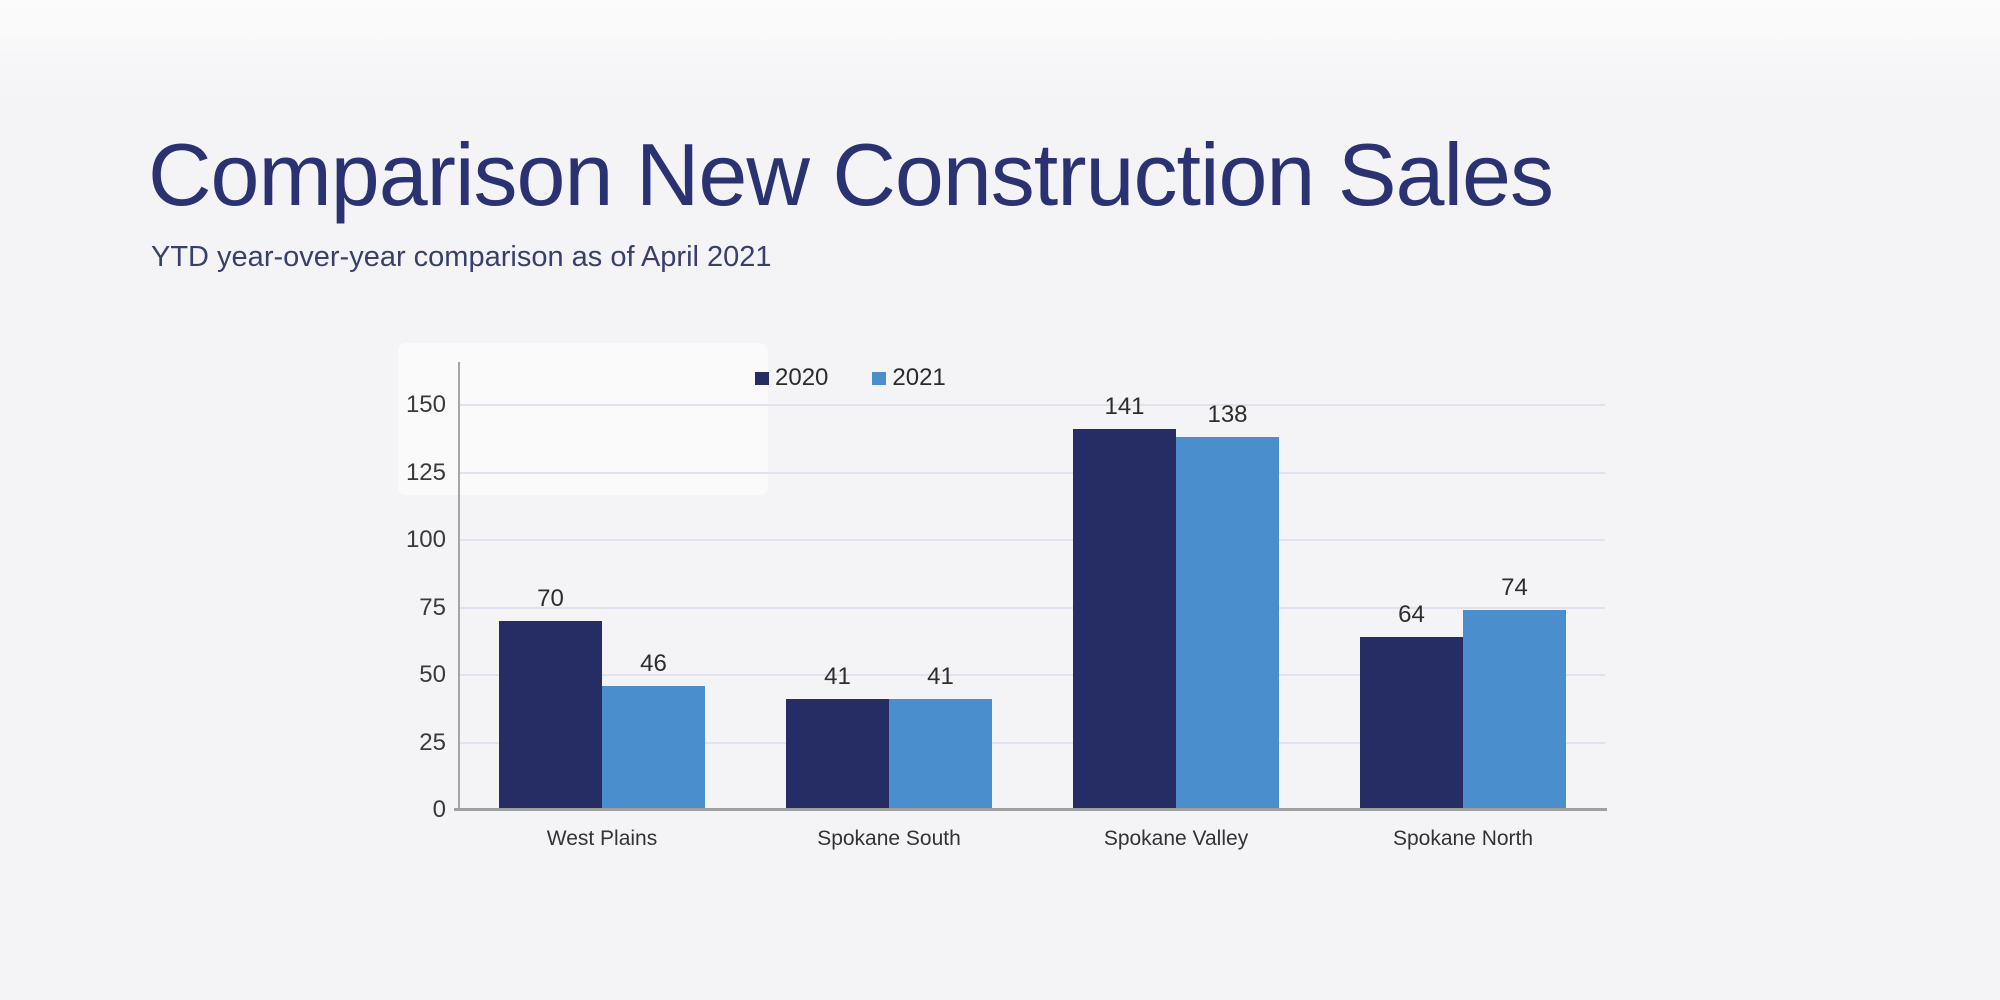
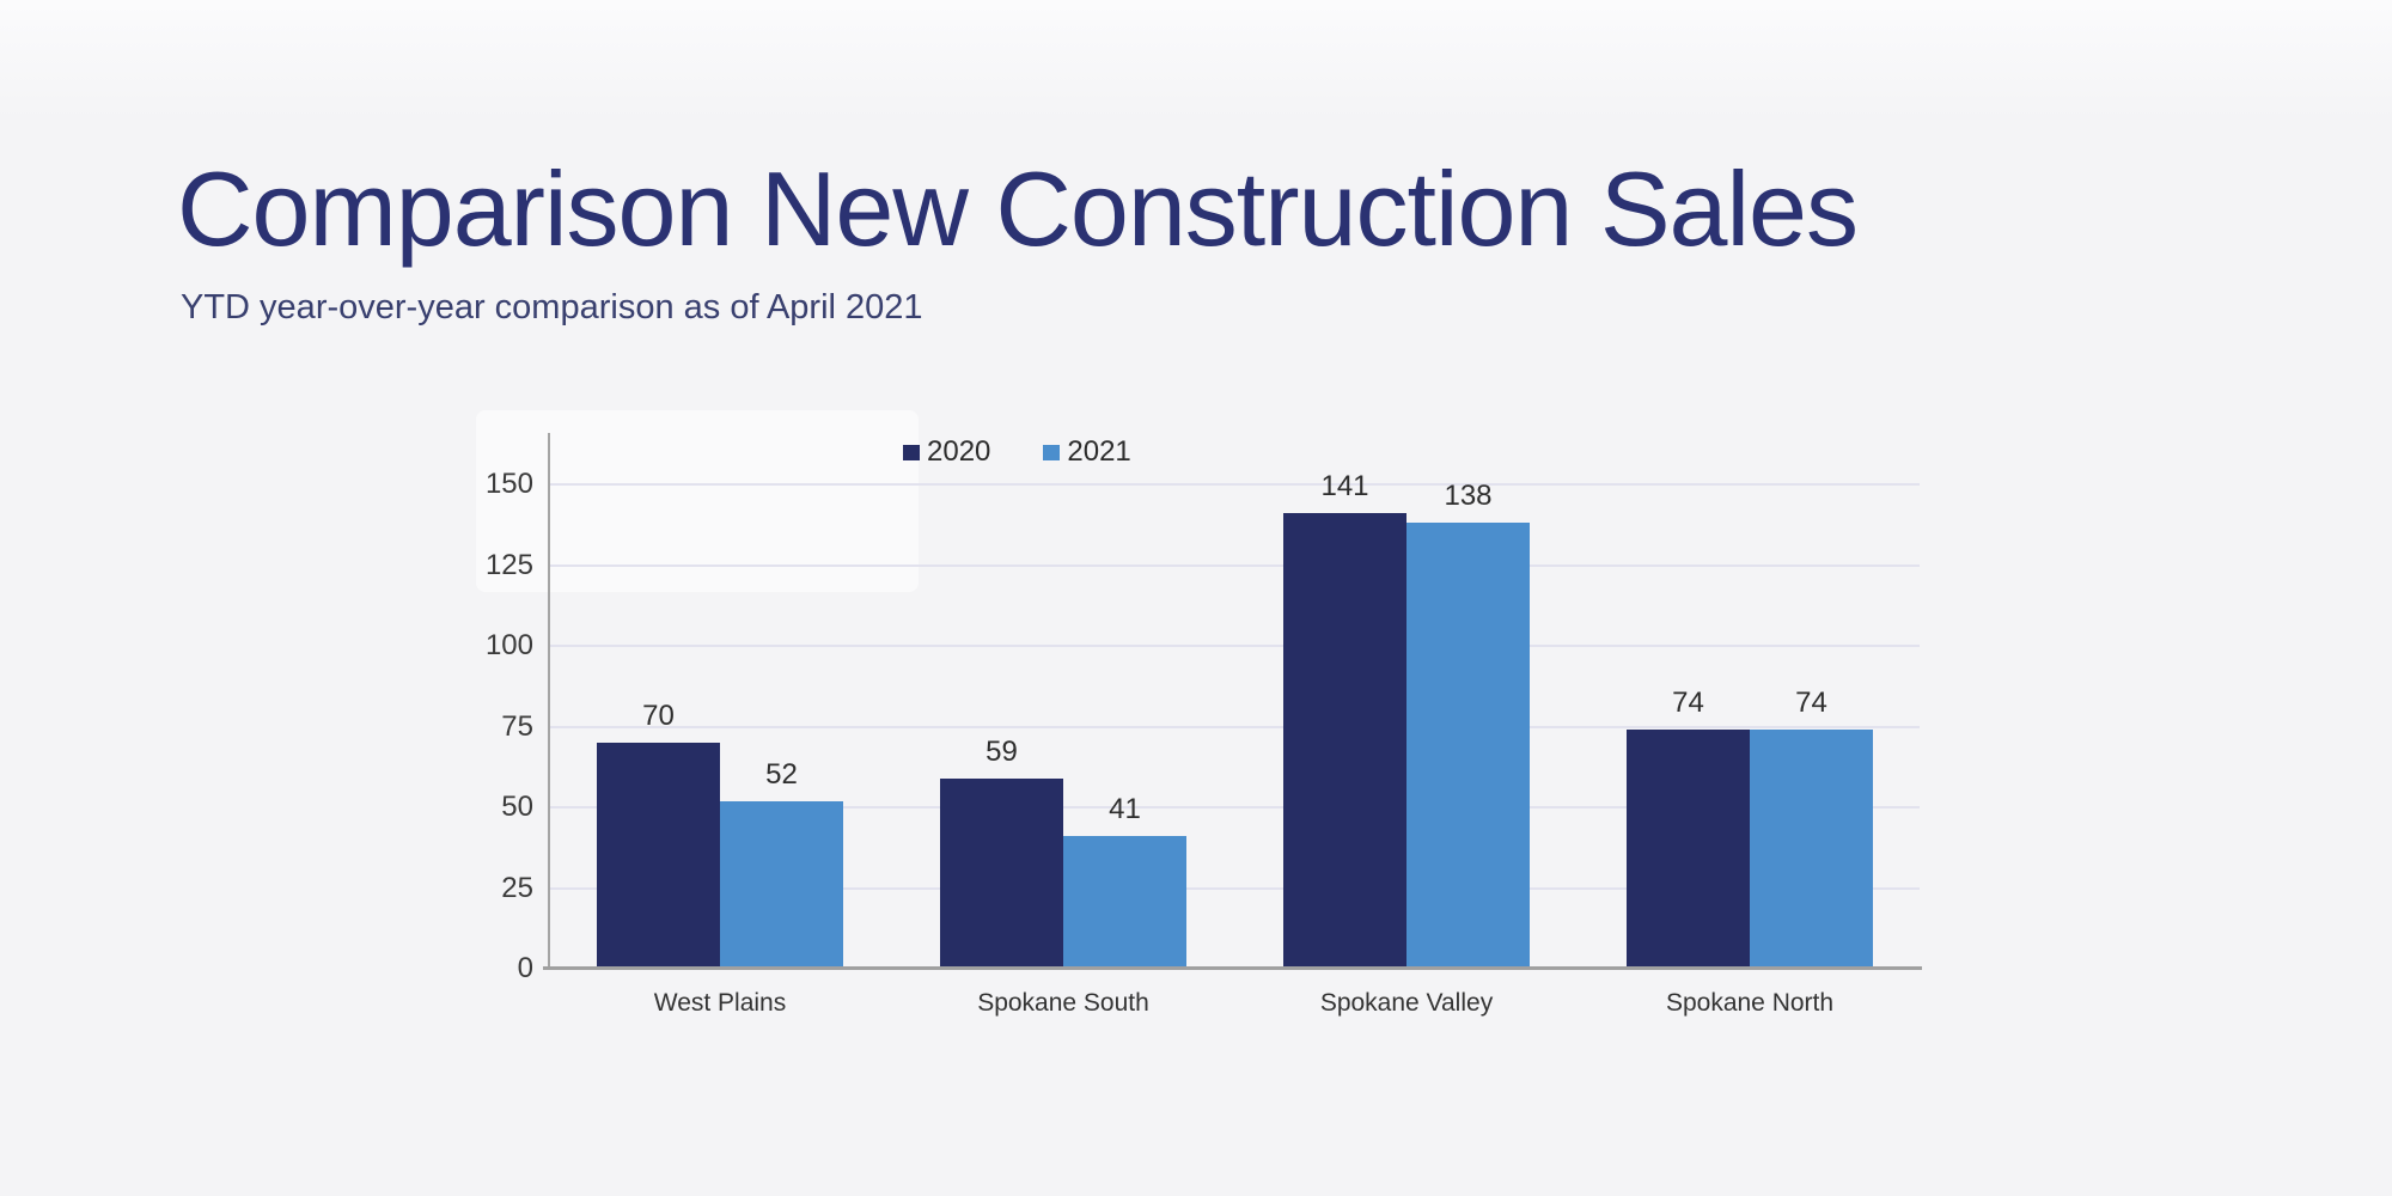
2021/West Plains: 46 -> 52
2020/Spokane South: 41 -> 59
2020/Spokane North: 64 -> 74
